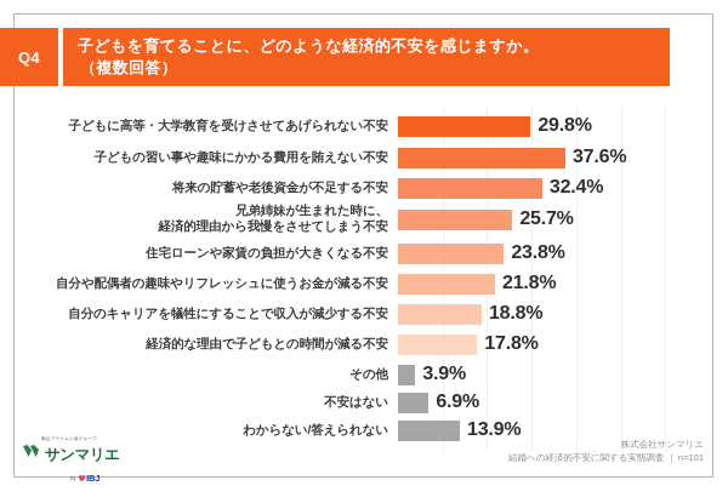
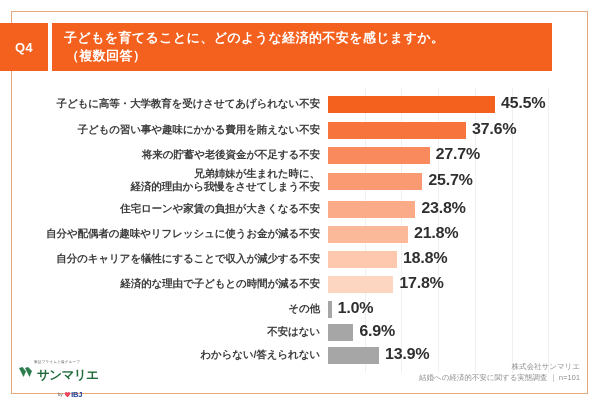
子どもに高等・大学教育を受けさせてあげられない不安: 29.8% -> 45.5%
将来の貯蓄や老後資金が不足する不安: 32.4% -> 27.7%
その他: 3.9% -> 1.0%
